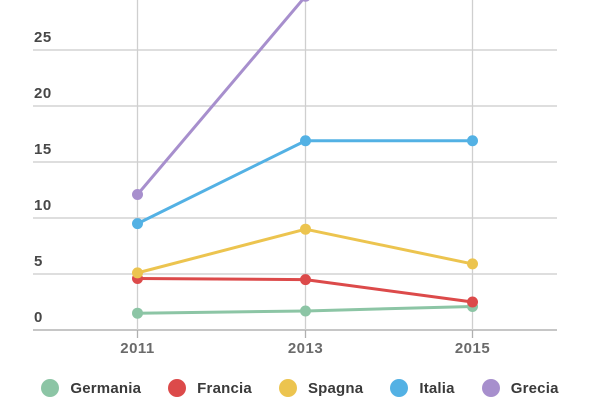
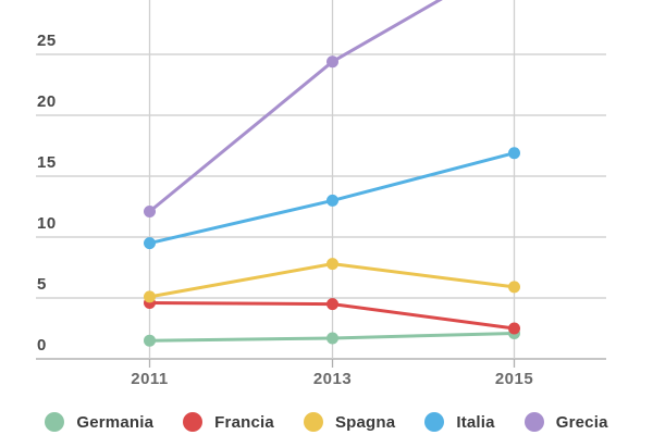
Spagna/2013: 9.0 -> 7.8
Italia/2013: 16.9 -> 13.0
Grecia/2013: 29.8 -> 24.4
